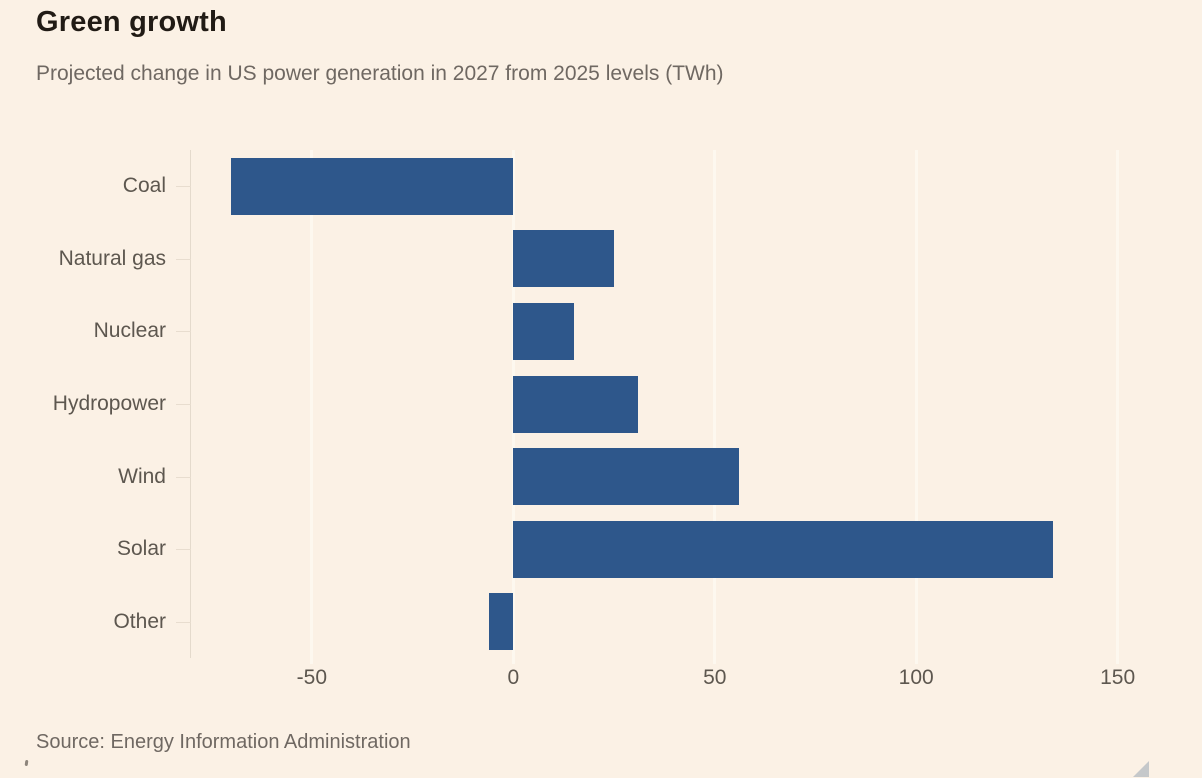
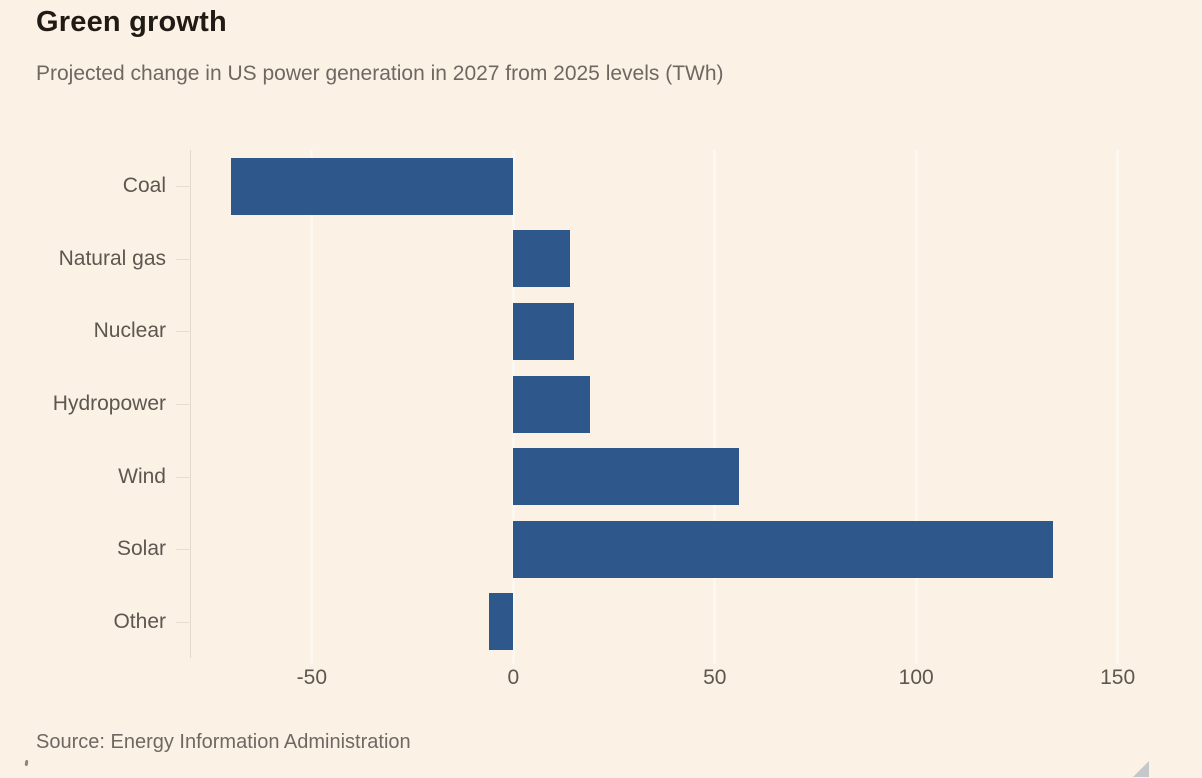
Natural gas: 25 -> 14
Hydropower: 31 -> 19
